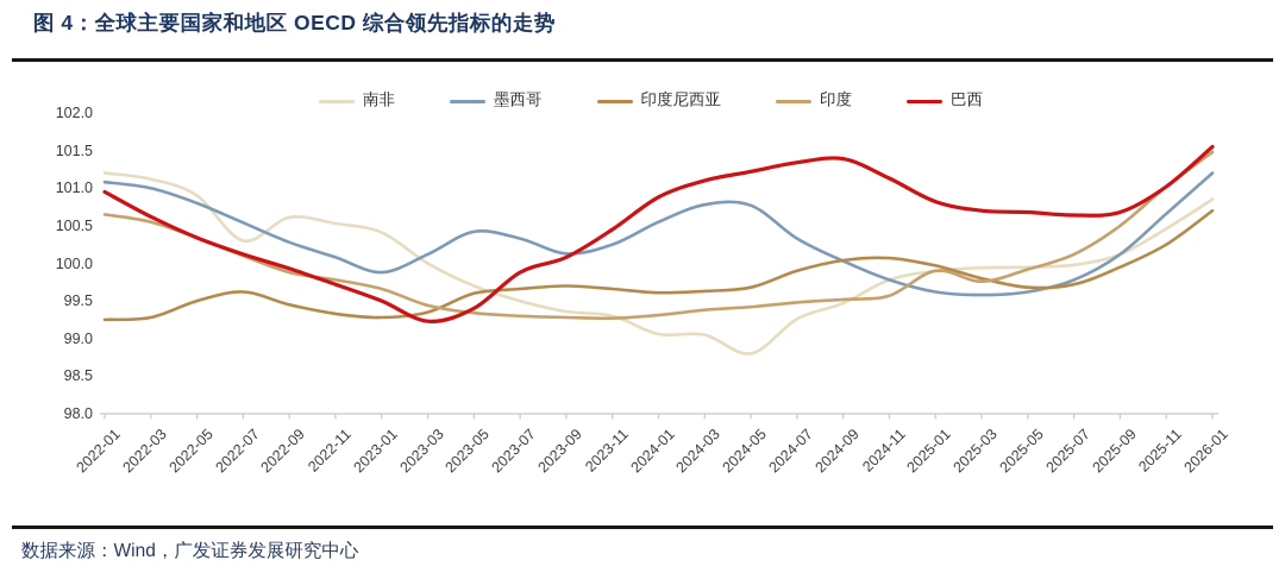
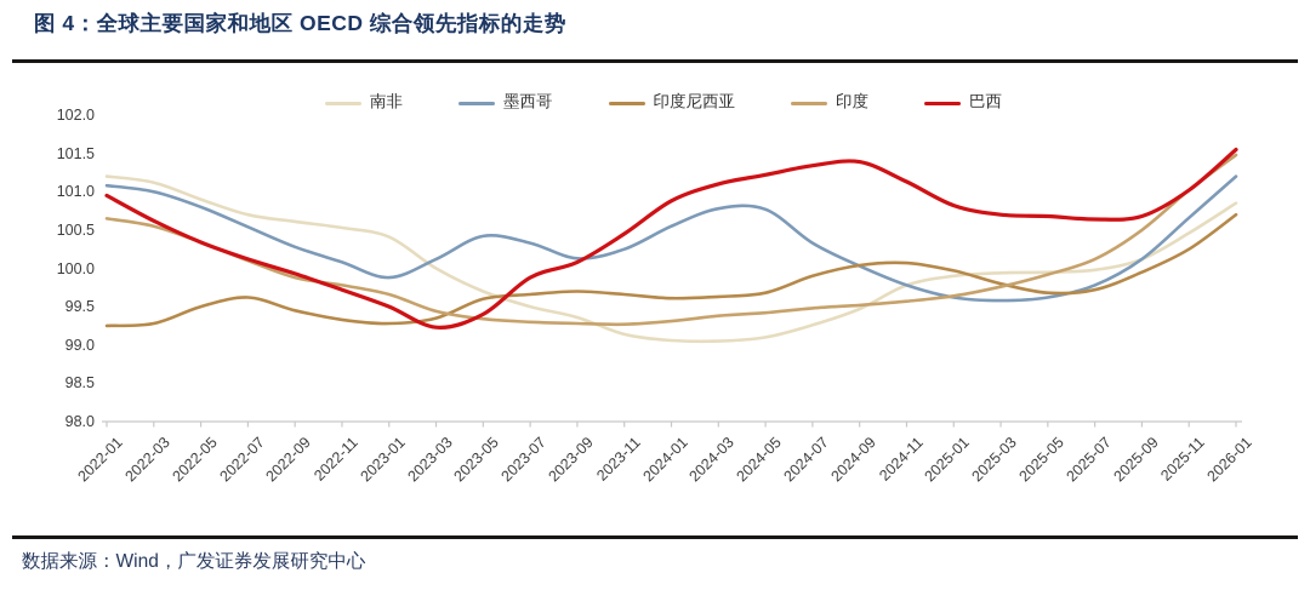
南非/2022-07: 100.3 -> 100.7
南非/2023-11: 99.3 -> 99.1
南非/2024-05: 98.8 -> 99.1
印度/2025-01: 99.9 -> 99.6
